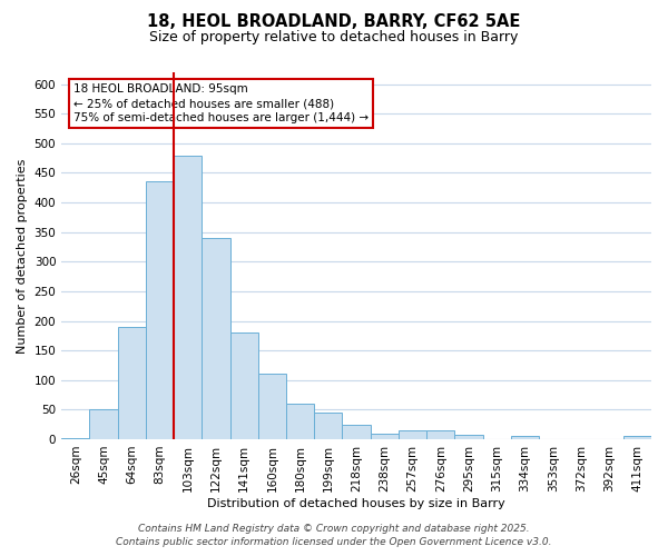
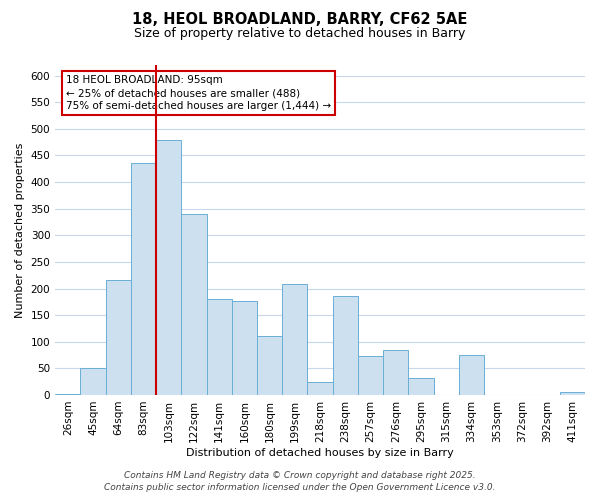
64sqm: 190 -> 216
160sqm: 110 -> 176
180sqm: 60 -> 110
199sqm: 45 -> 208
238sqm: 10 -> 186
257sqm: 15 -> 74
276sqm: 15 -> 84
295sqm: 8 -> 32
334sqm: 5 -> 76
